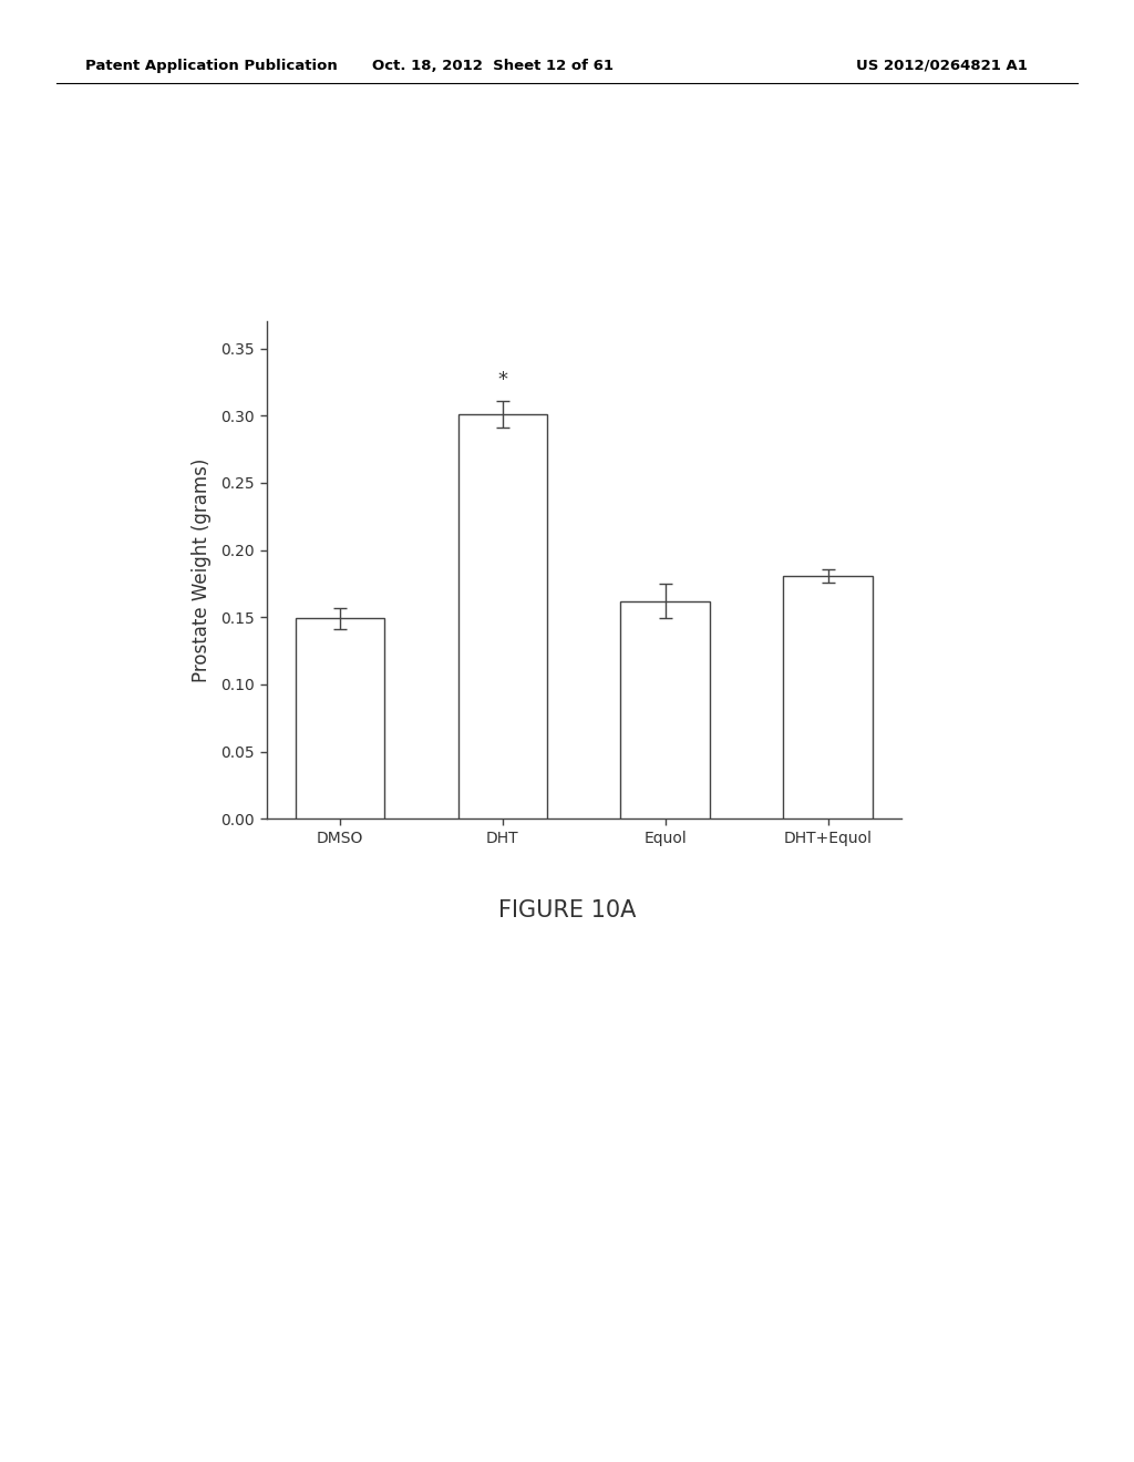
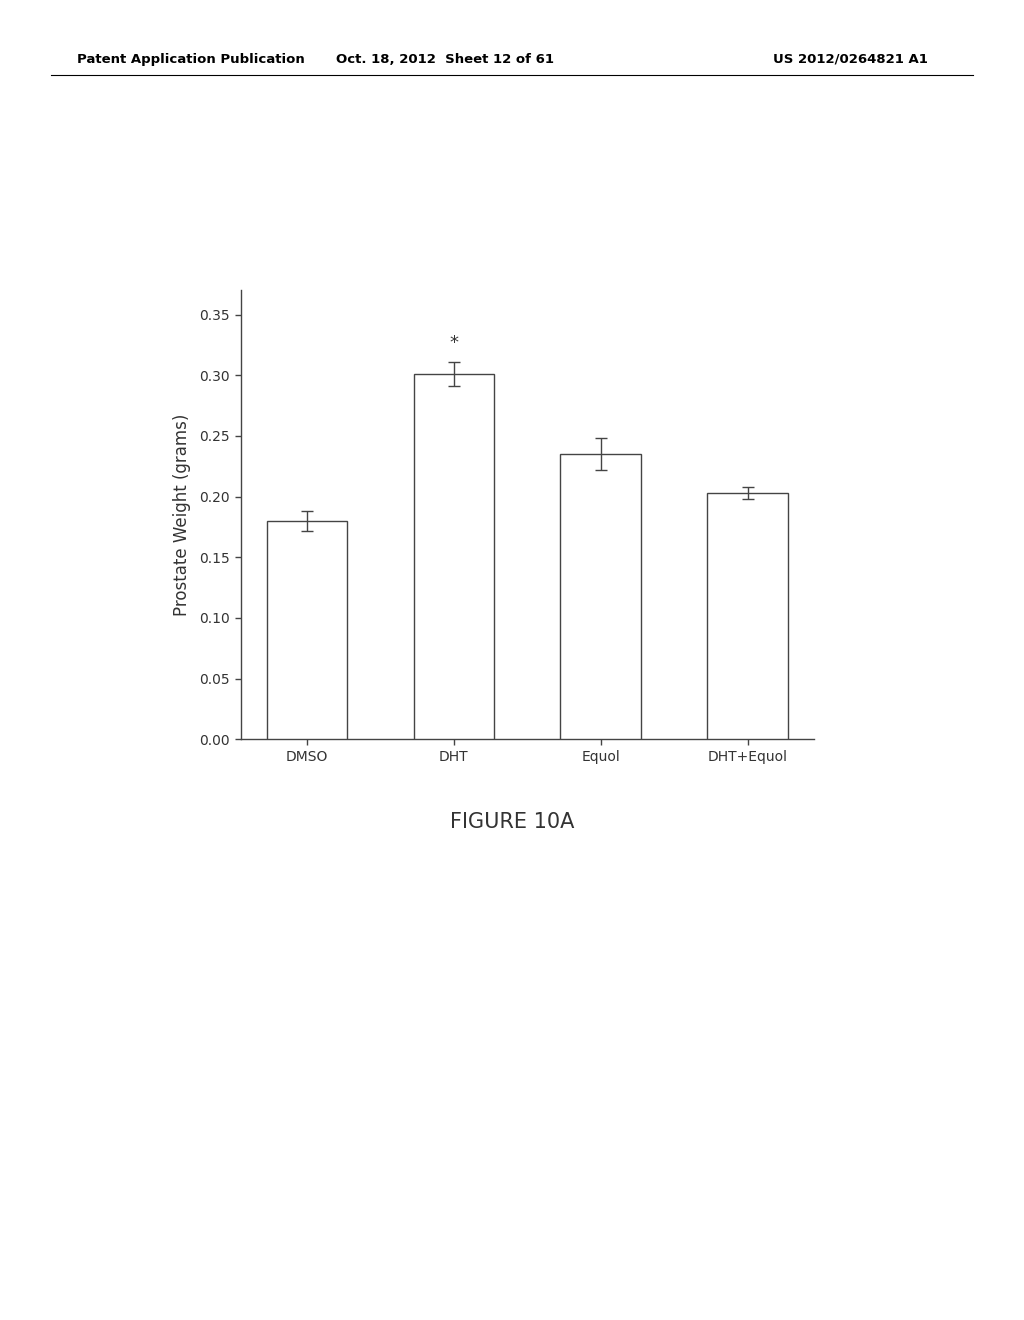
DMSO: 0.149 -> 0.180
Equol: 0.162 -> 0.235
DHT+Equol: 0.181 -> 0.203
